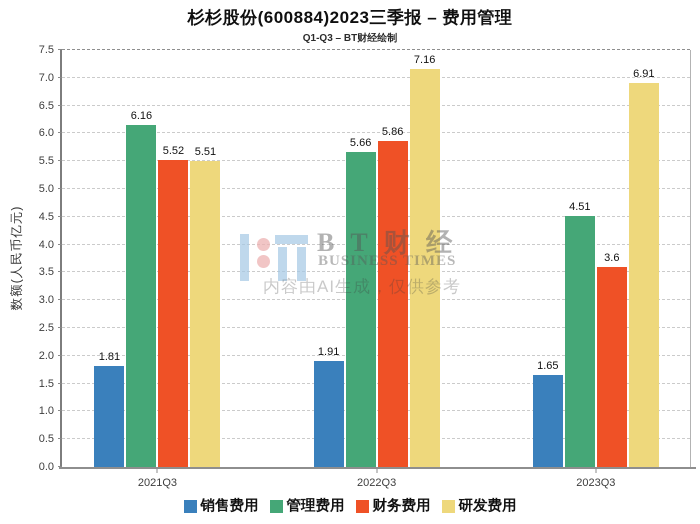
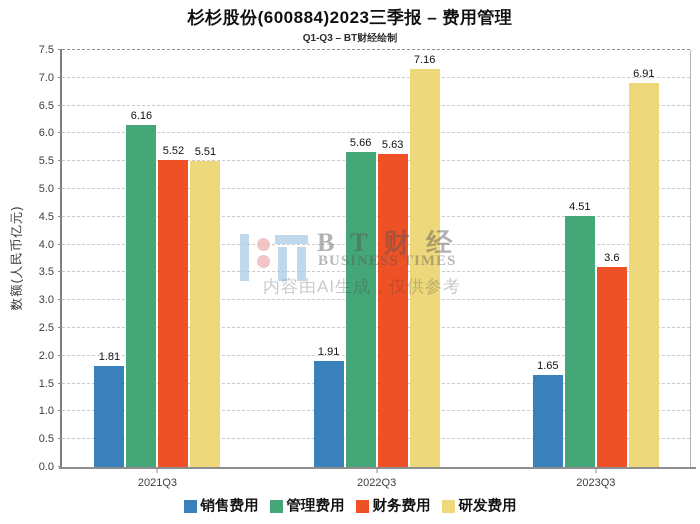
财务费用/2022Q3: 5.86 -> 5.63
